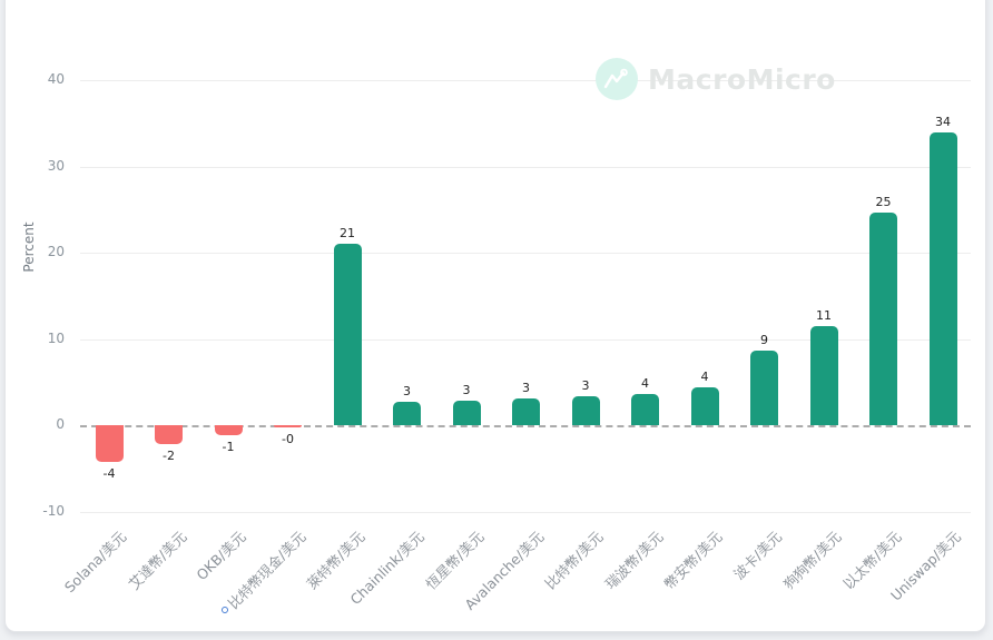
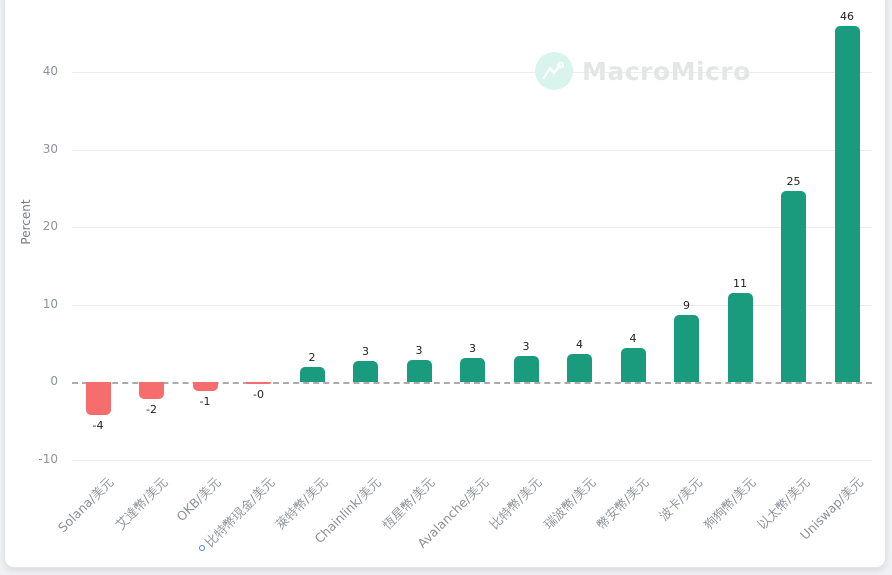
萊特幣/美元: 21 -> 2
Uniswap/美元: 34 -> 46
